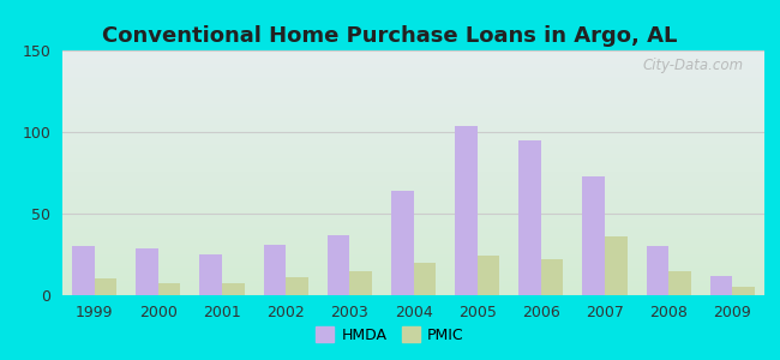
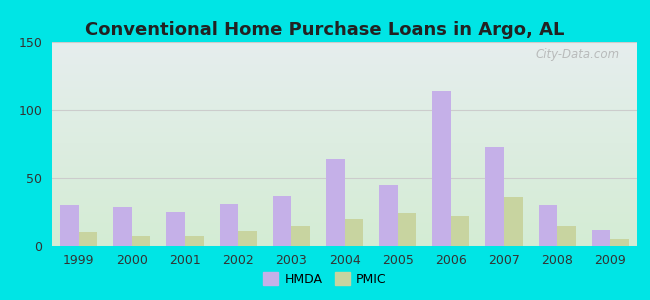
HMDA/2005: 104 -> 45
HMDA/2006: 95 -> 114
